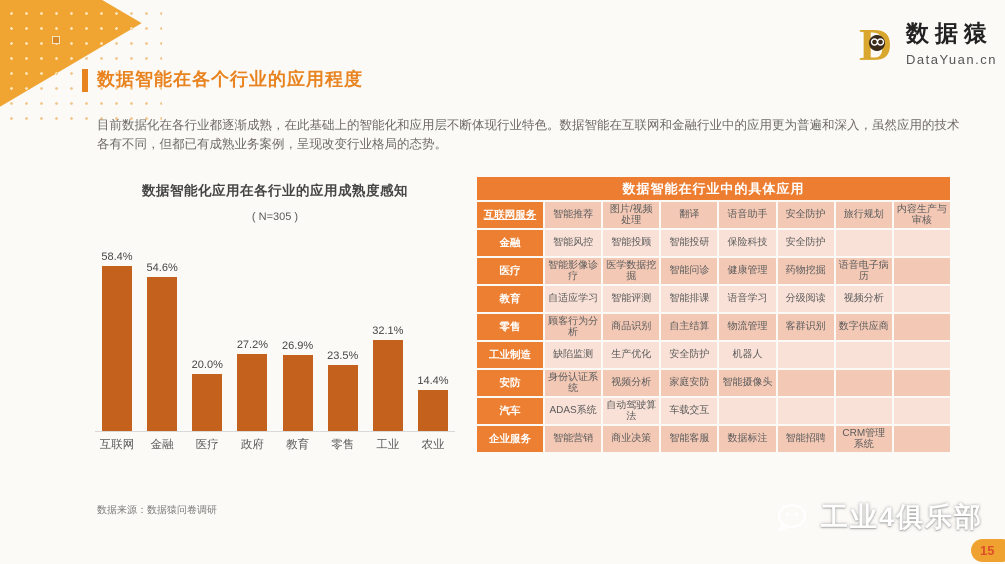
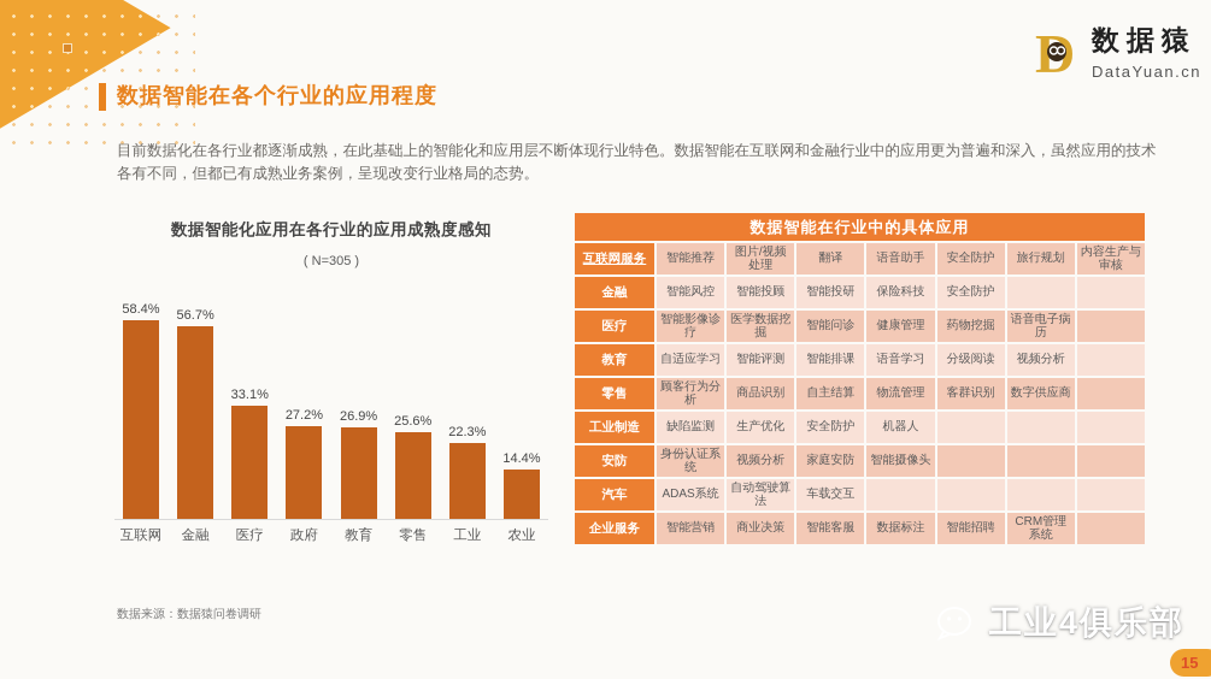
金融: 54.6% -> 56.7%
医疗: 20.0% -> 33.1%
零售: 23.5% -> 25.6%
工业: 32.1% -> 22.3%
